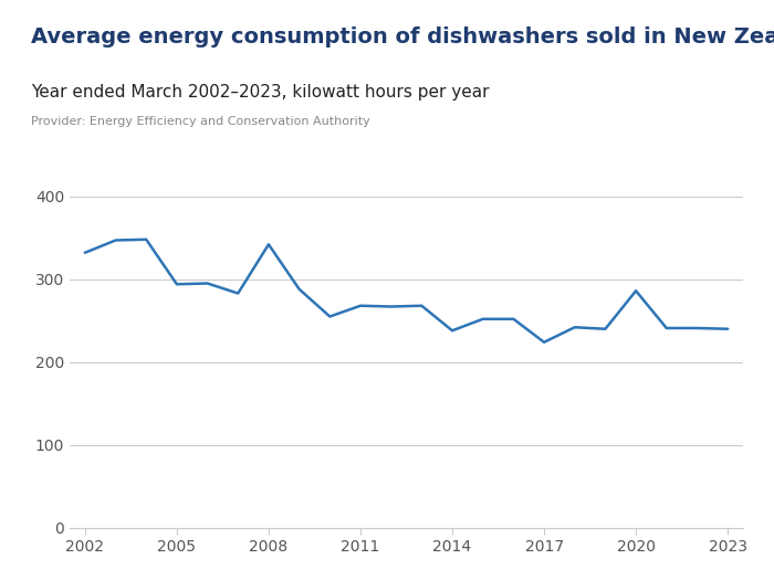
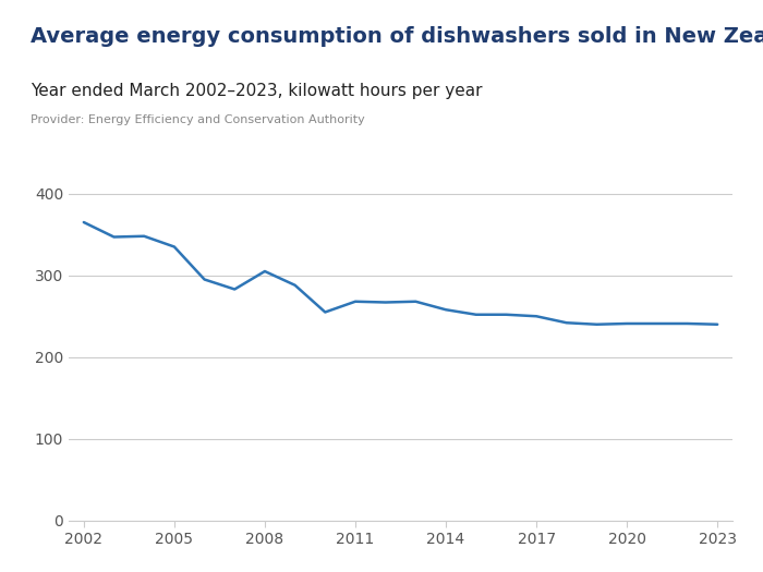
2002: 332 -> 365
2005: 294 -> 335
2008: 342 -> 305
2014: 238 -> 258
2017: 224 -> 250
2020: 286 -> 241
